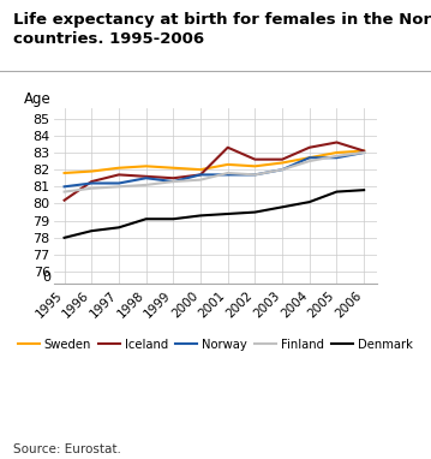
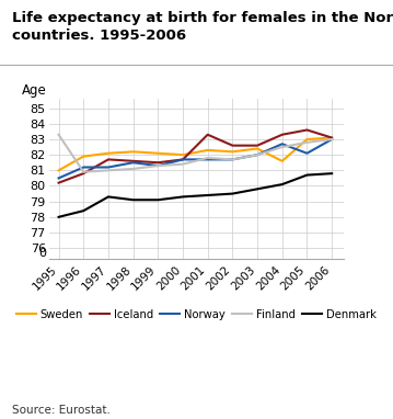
Sweden/1995: 81.8 -> 81.0
Norway/1995: 81.0 -> 80.5
Finland/1995: 80.7 -> 83.3
Iceland/1996: 81.3 -> 80.8
Denmark/1997: 78.6 -> 79.3
Sweden/2004: 82.7 -> 81.6
Norway/2005: 82.7 -> 82.1
